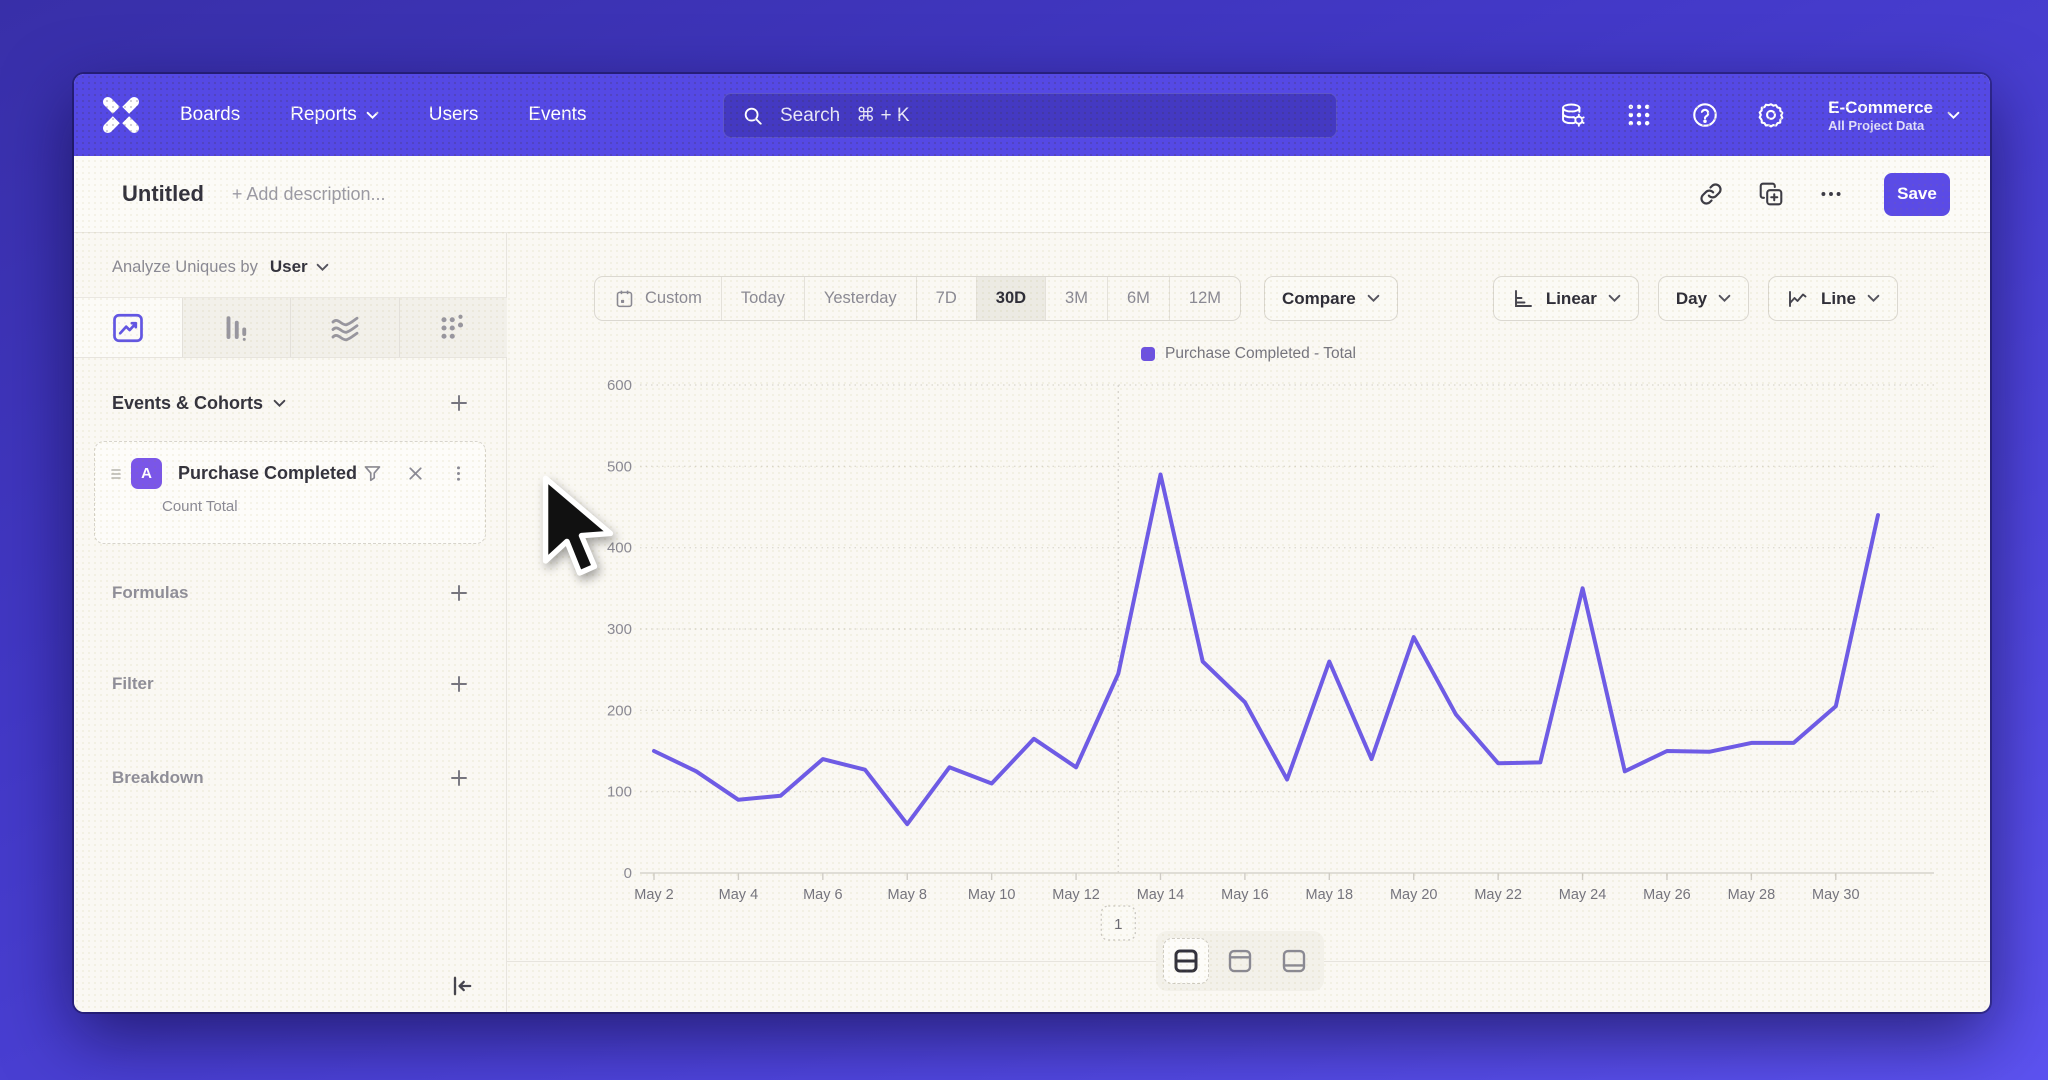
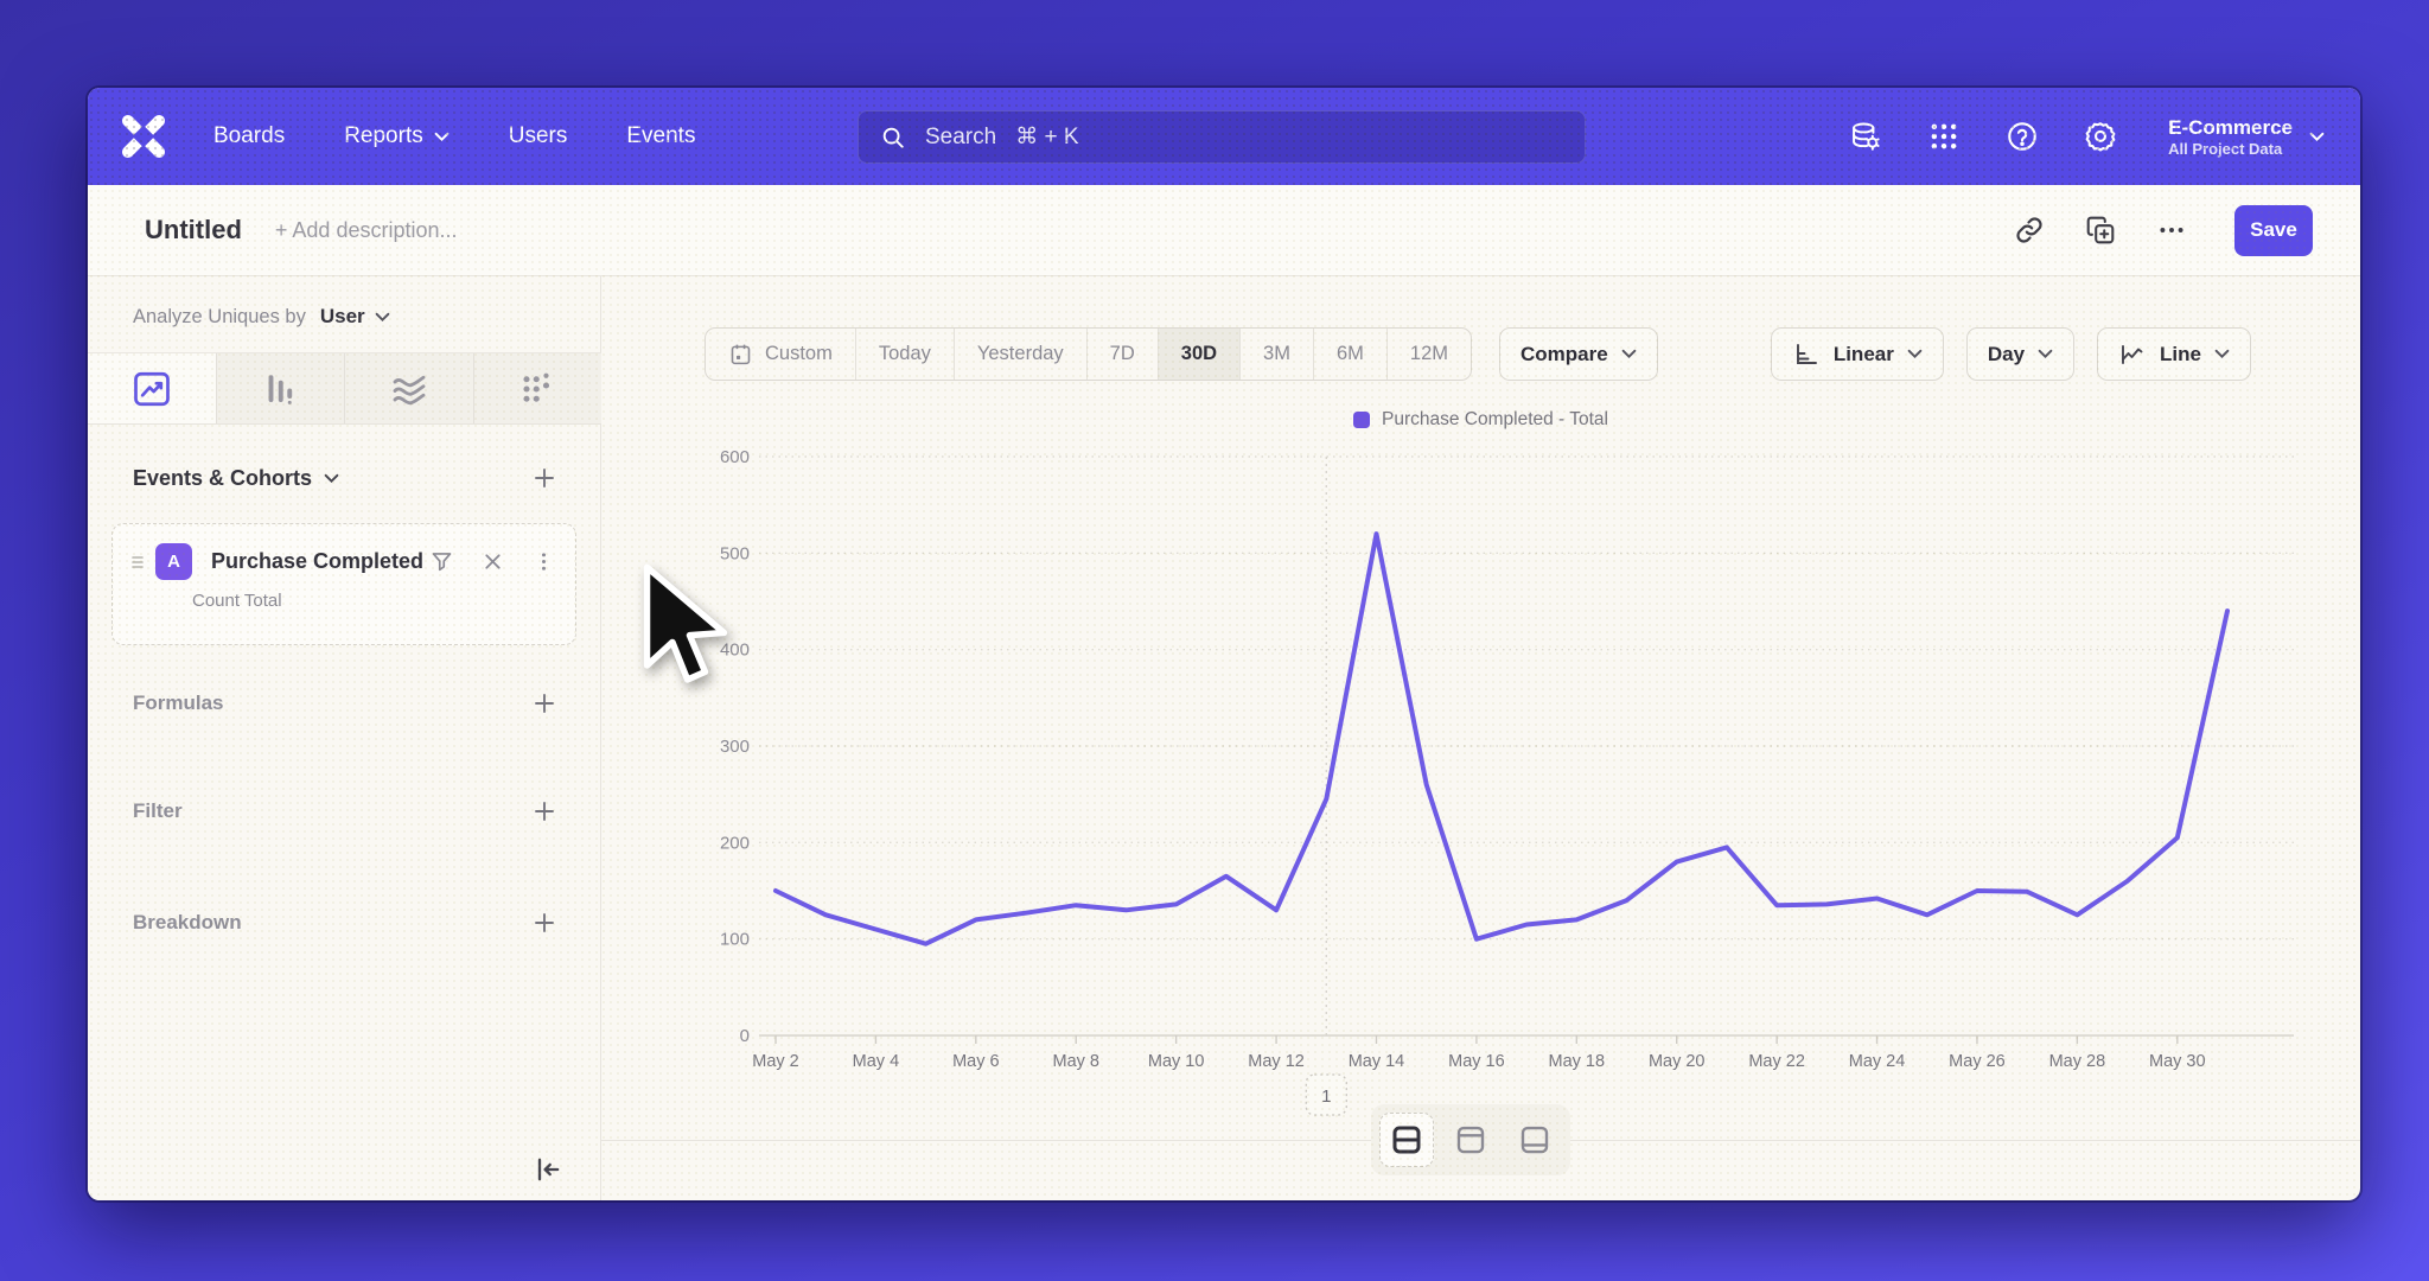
May 4: 90 -> 110
May 6: 140 -> 120
May 8: 60 -> 140
May 10: 110 -> 140
May 14: 490 -> 520
May 16: 210 -> 100
May 18: 260 -> 120
May 20: 290 -> 180
May 24: 350 -> 140
May 28: 160 -> 120
